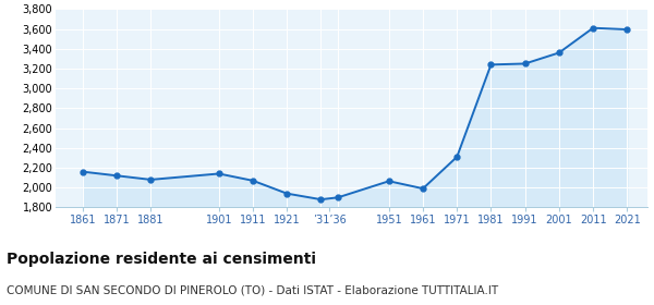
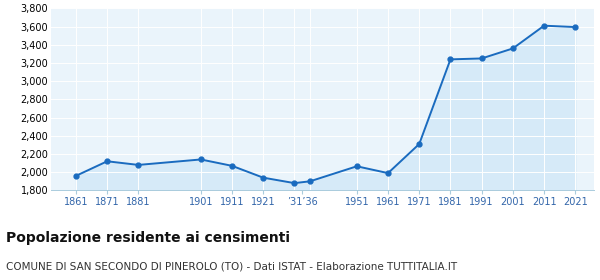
1861: 2,160 -> 1,960
